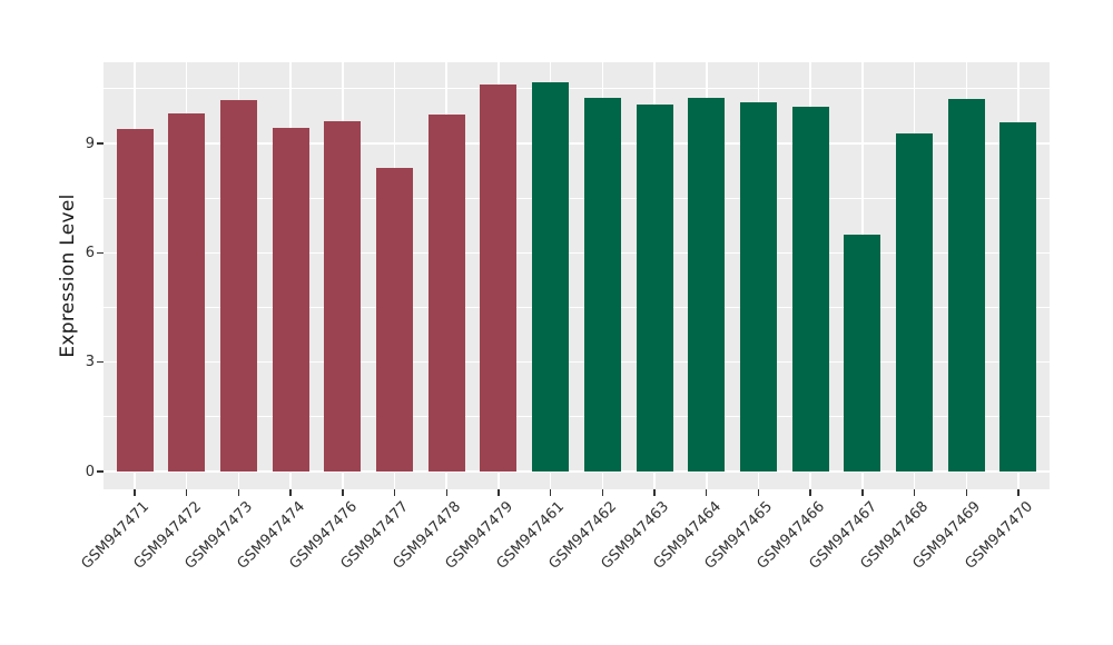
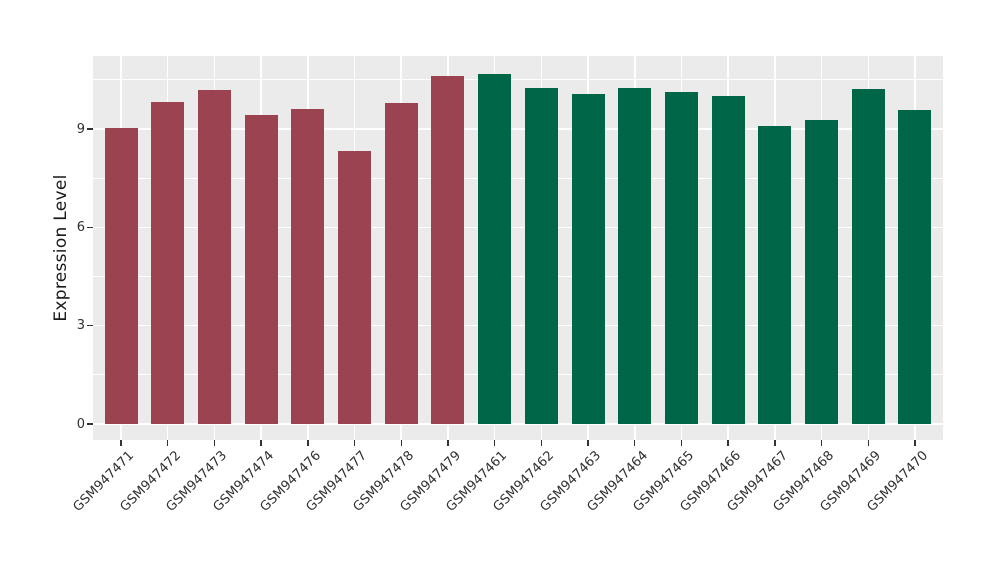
GSM947471: 9.4 -> 9.0
GSM947467: 6.5 -> 9.1
